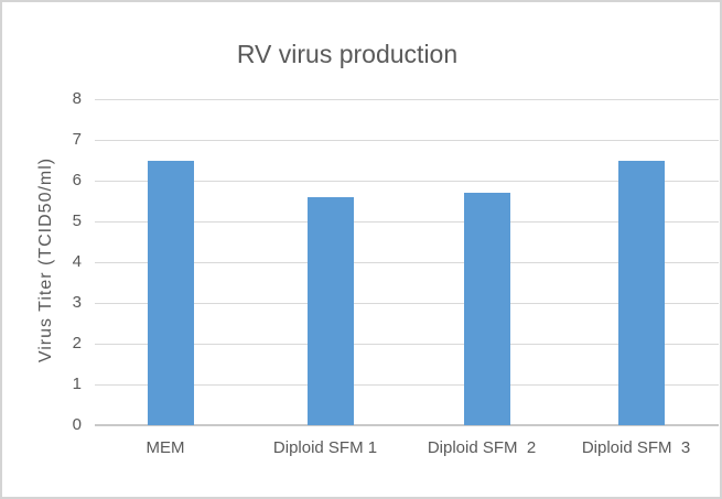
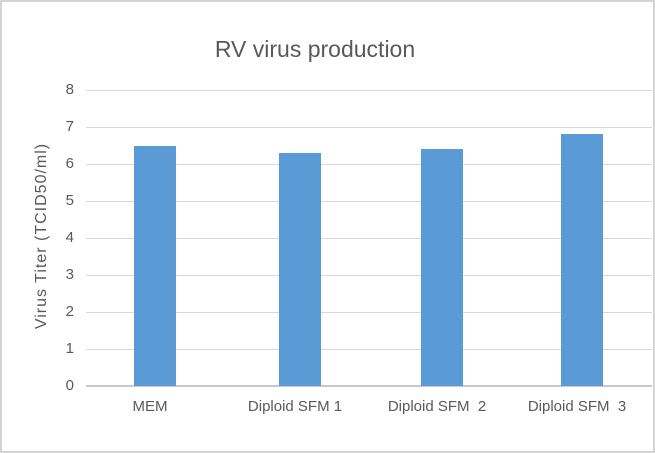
Diploid SFM 1: 5.6 -> 6.3
Diploid SFM 2: 5.7 -> 6.4
Diploid SFM 3: 6.5 -> 6.8
